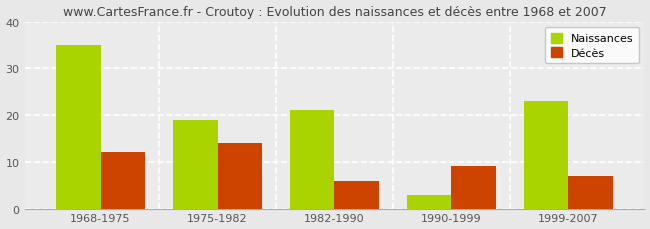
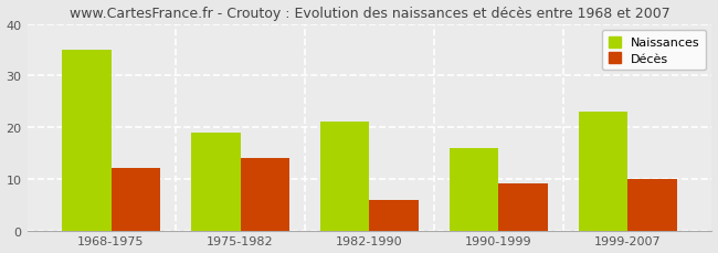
Naissances/1990-1999: 3 -> 16
Décès/1999-2007: 7 -> 10
